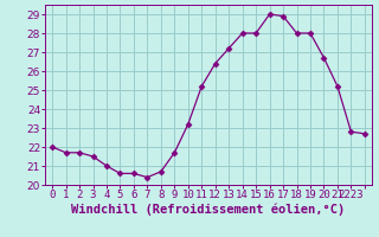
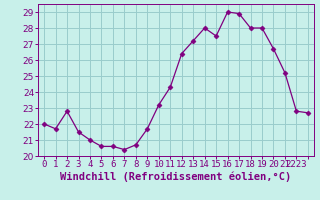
2: 21.7 -> 22.8
11: 25.2 -> 24.3
15: 28.0 -> 27.5
